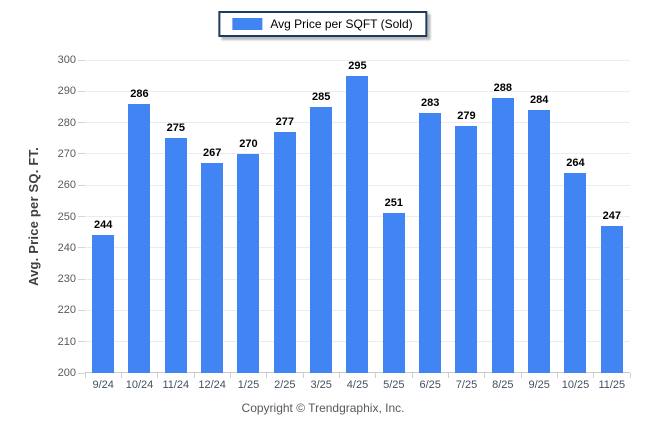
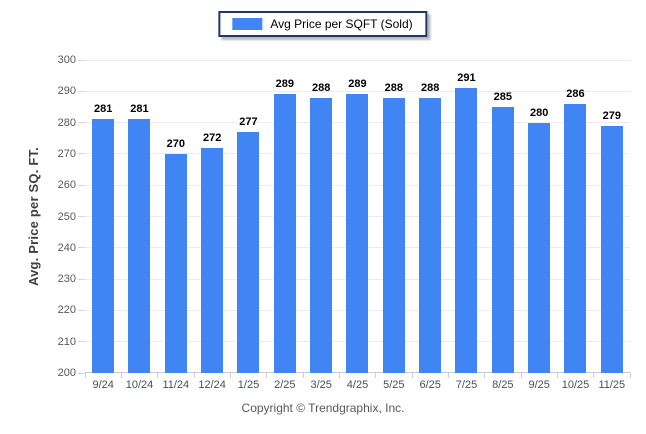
9/24: 244 -> 281
10/24: 286 -> 281
11/24: 275 -> 270
12/24: 267 -> 272
1/25: 270 -> 277
2/25: 277 -> 289
3/25: 285 -> 288
4/25: 295 -> 289
5/25: 251 -> 288
6/25: 283 -> 288
7/25: 279 -> 291
8/25: 288 -> 285
9/25: 284 -> 280
10/25: 264 -> 286
11/25: 247 -> 279
